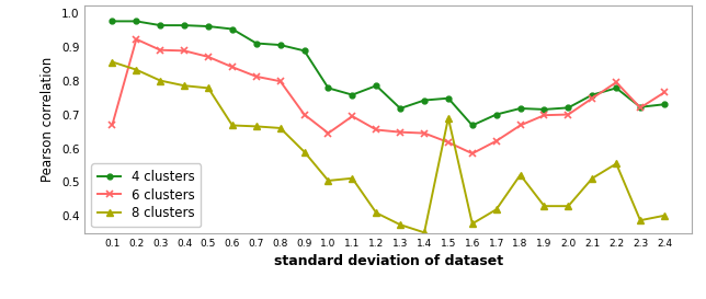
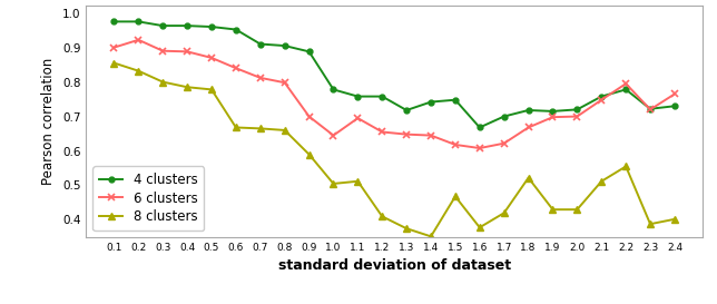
6 clusters/0.1: 0.670 -> 0.900
4 clusters/1.2: 0.785 -> 0.758
8 clusters/1.5: 0.690 -> 0.468
6 clusters/1.6: 0.585 -> 0.608
